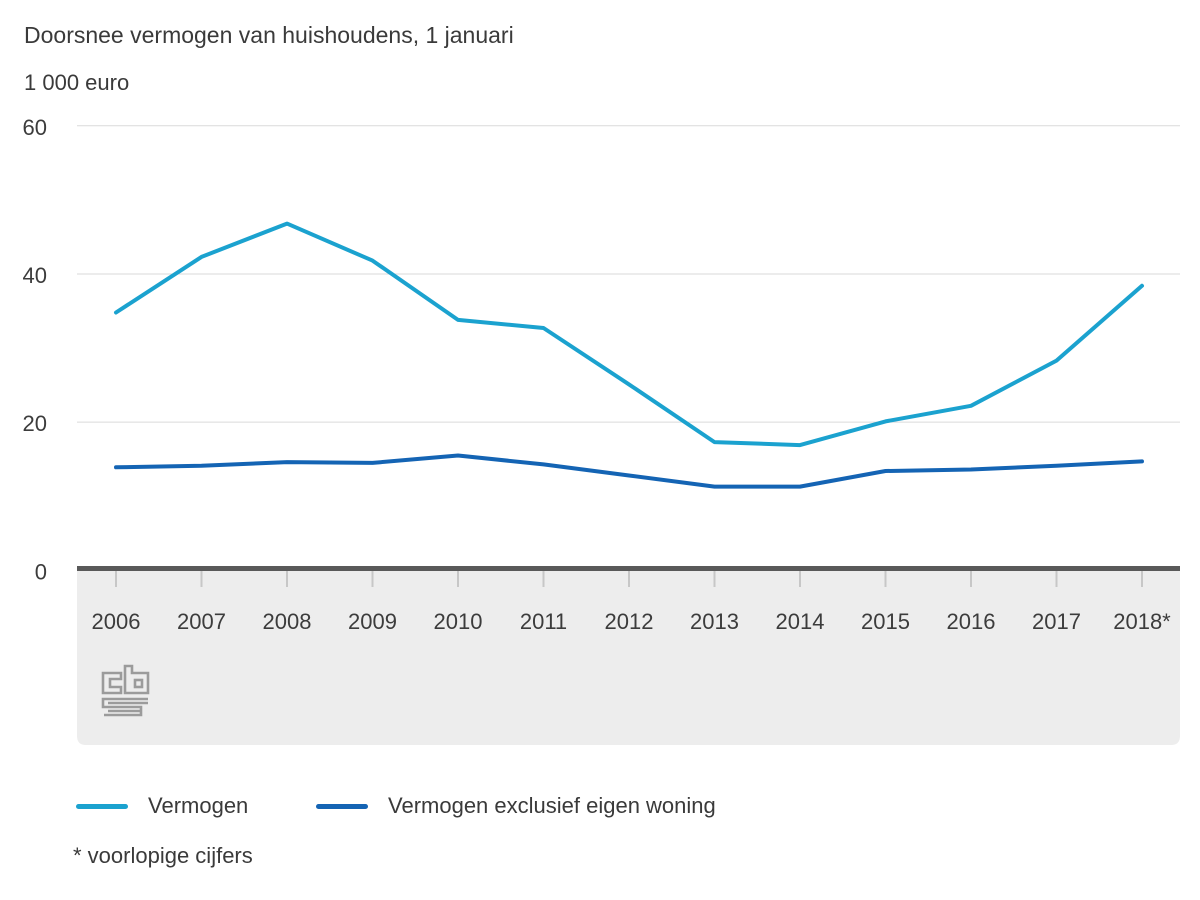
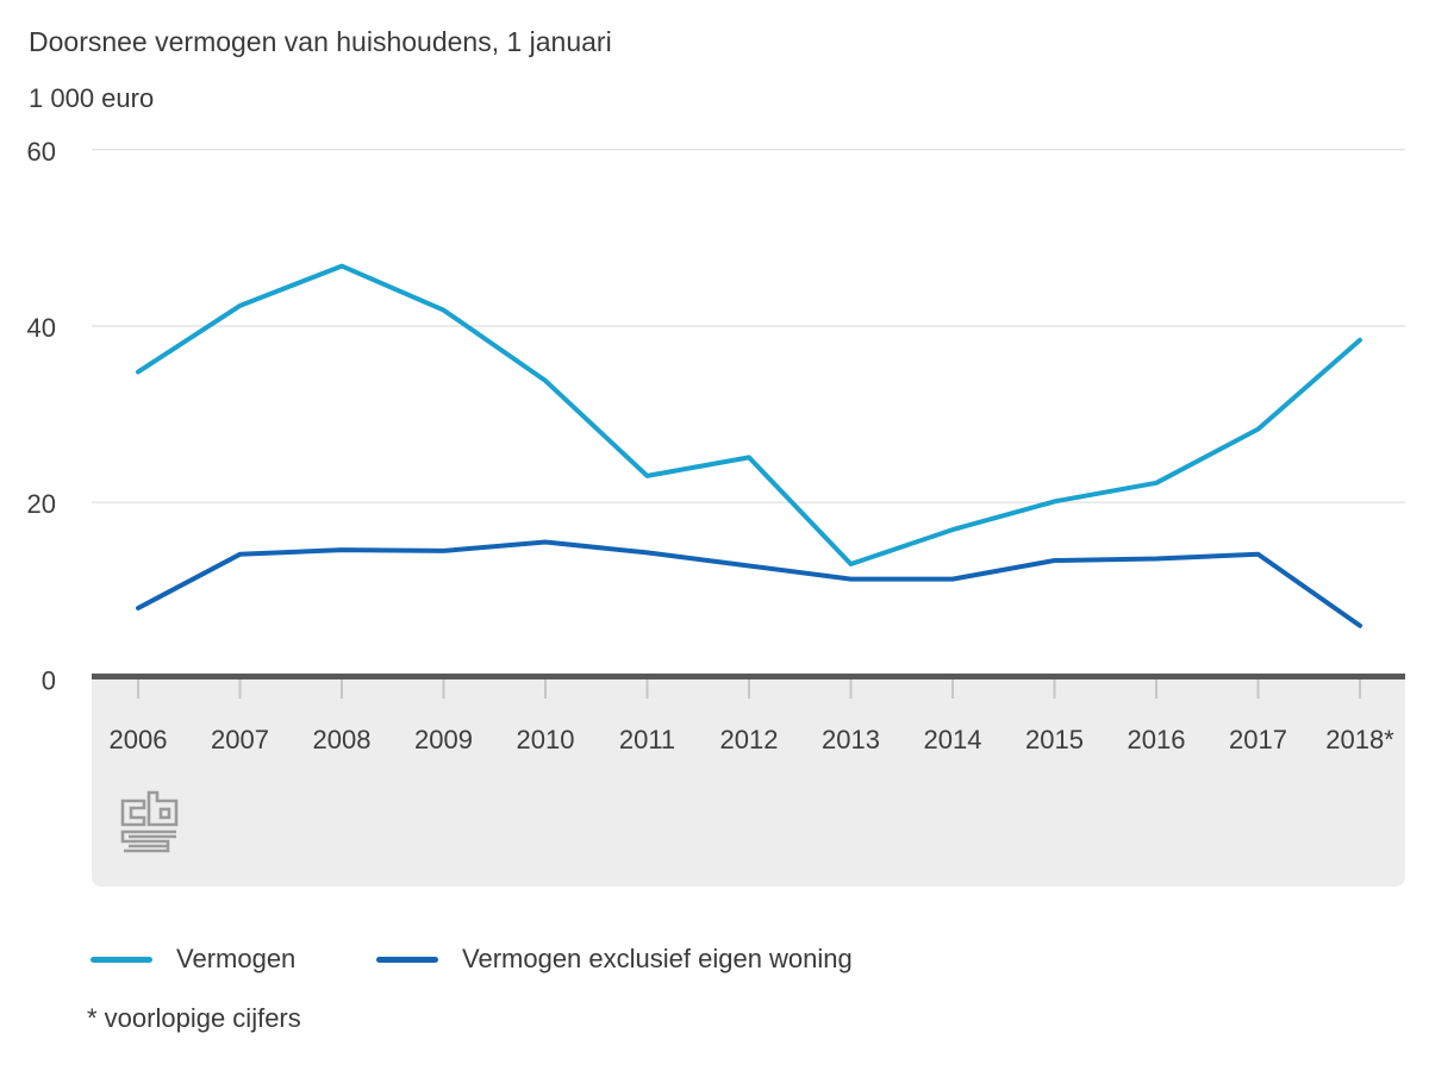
Vermogen exclusief eigen woning/2006: 14 -> 8
Vermogen/2011: 33 -> 23
Vermogen/2013: 17 -> 13
Vermogen exclusief eigen woning/2018*: 15 -> 6
